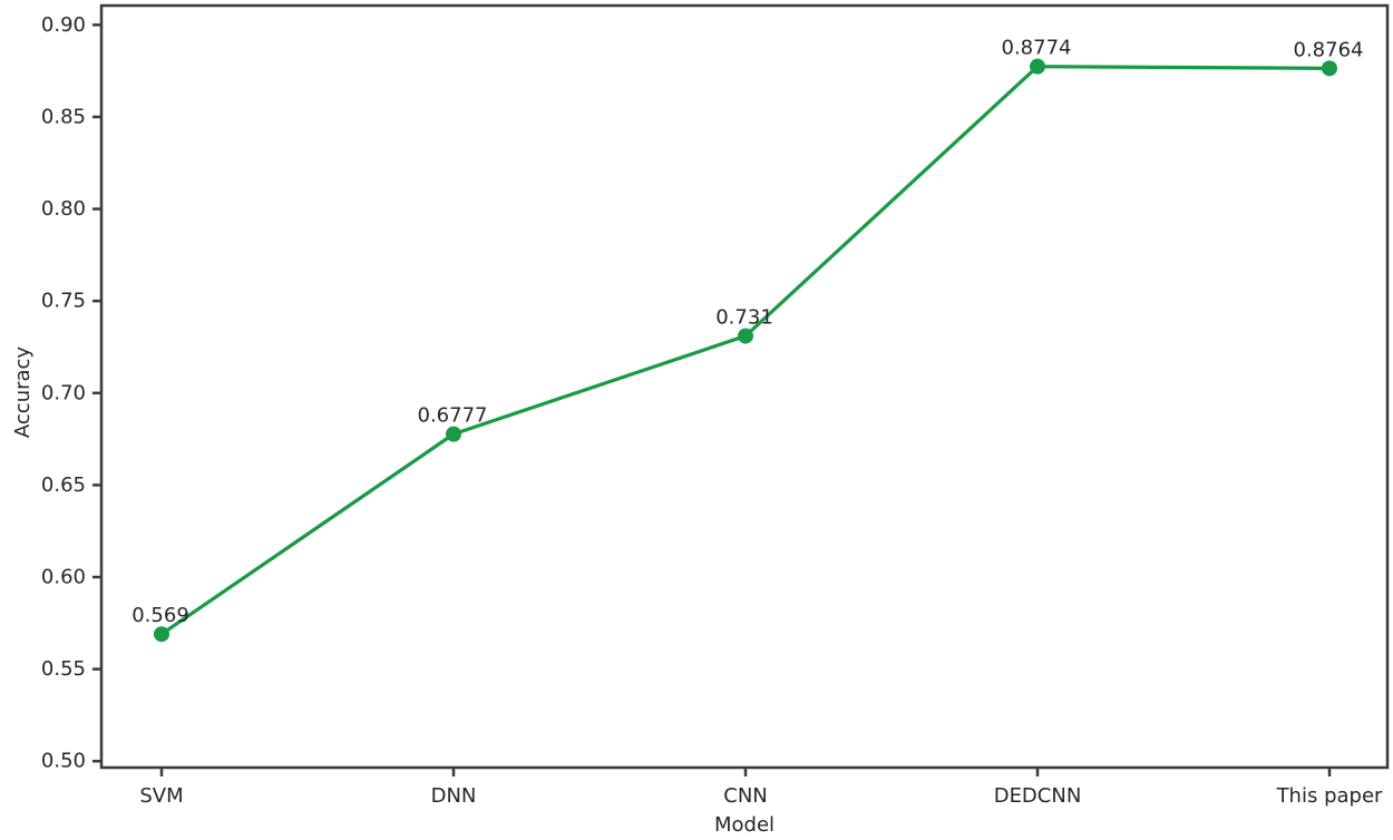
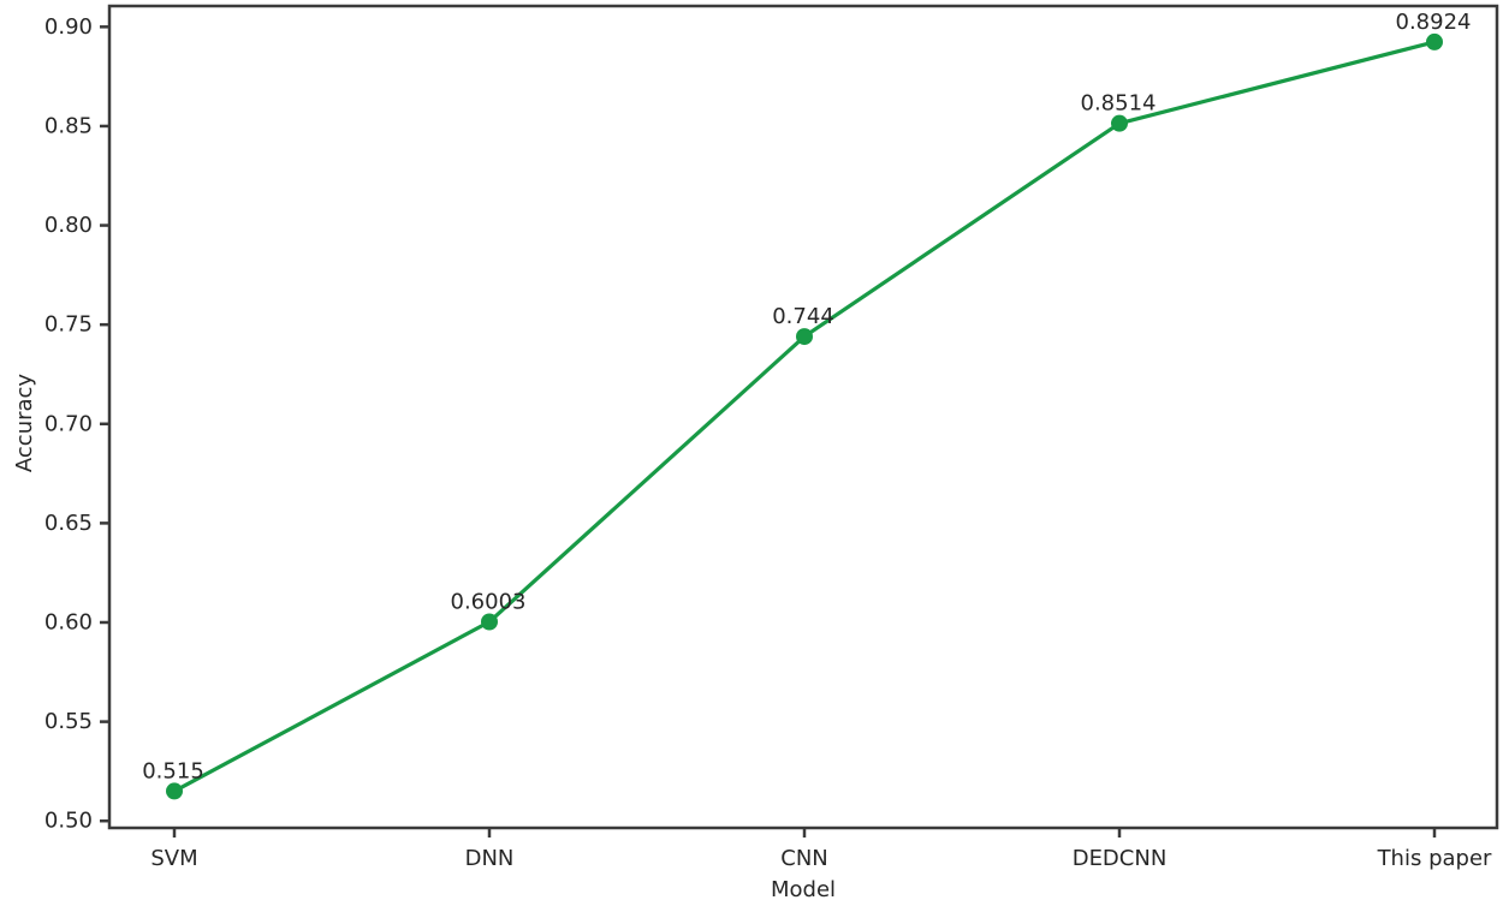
SVM: 0.569 -> 0.515
DNN: 0.6777 -> 0.6003
CNN: 0.731 -> 0.744
DEDCNN: 0.8774 -> 0.8514
This paper: 0.8764 -> 0.8924
